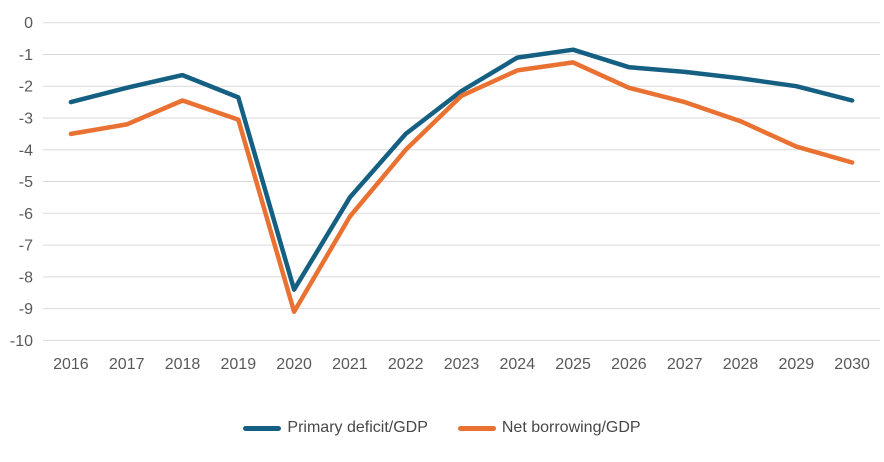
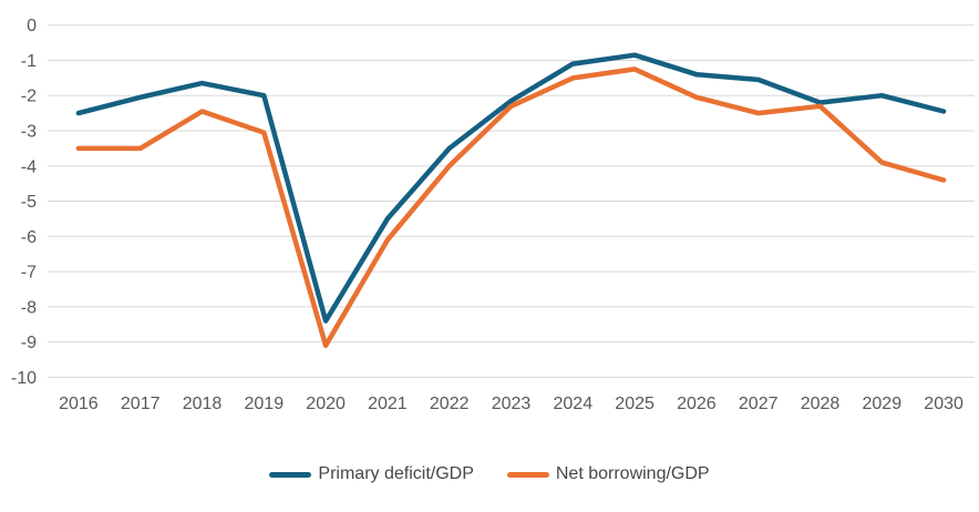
Net borrowing/GDP/2017: -3.2 -> -3.5
Primary deficit/GDP/2019: -2.4 -> -2.0
Primary deficit/GDP/2028: -1.8 -> -2.2
Net borrowing/GDP/2028: -3.1 -> -2.3
